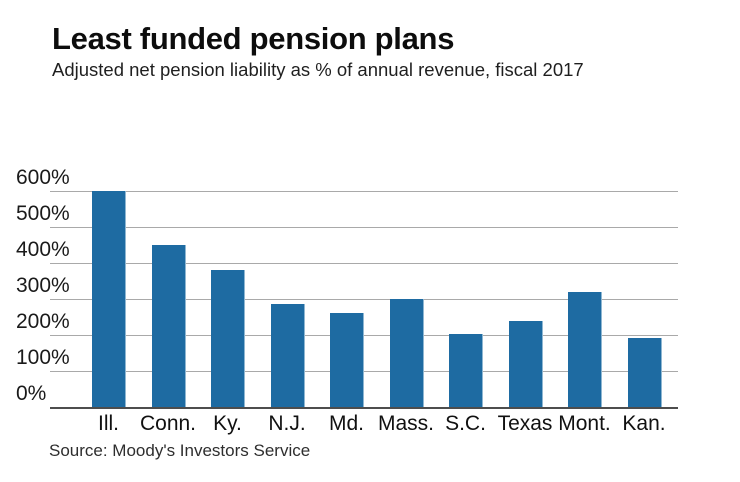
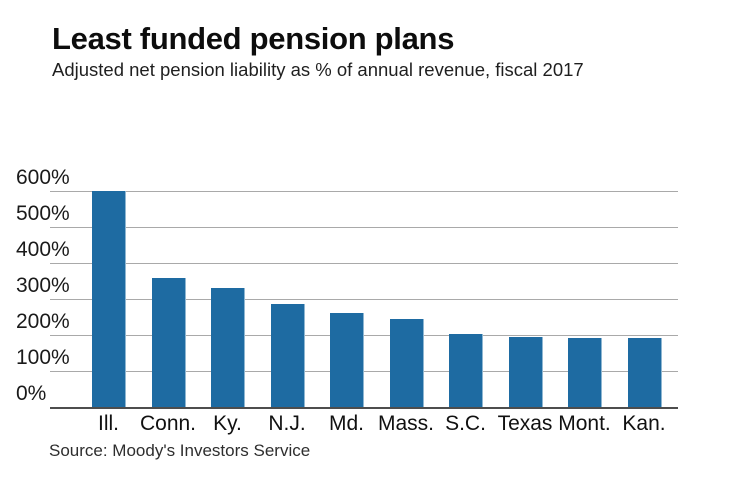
Conn.: 450% -> 360%
Ky.: 380% -> 330%
Mass.: 300% -> 240%
Texas: 240% -> 190%
Mont.: 320% -> 190%
